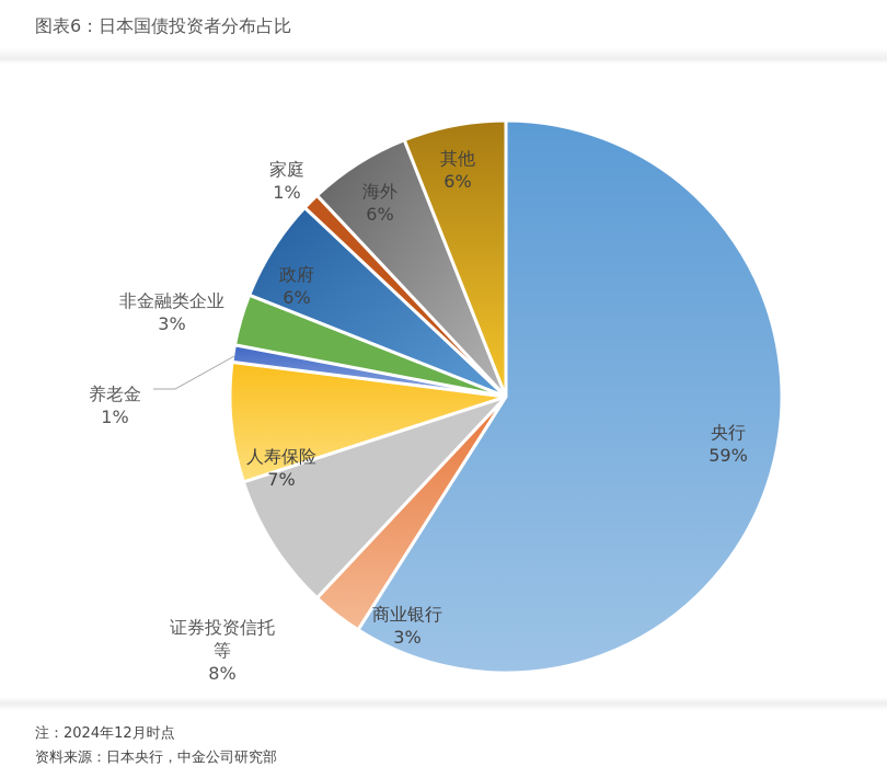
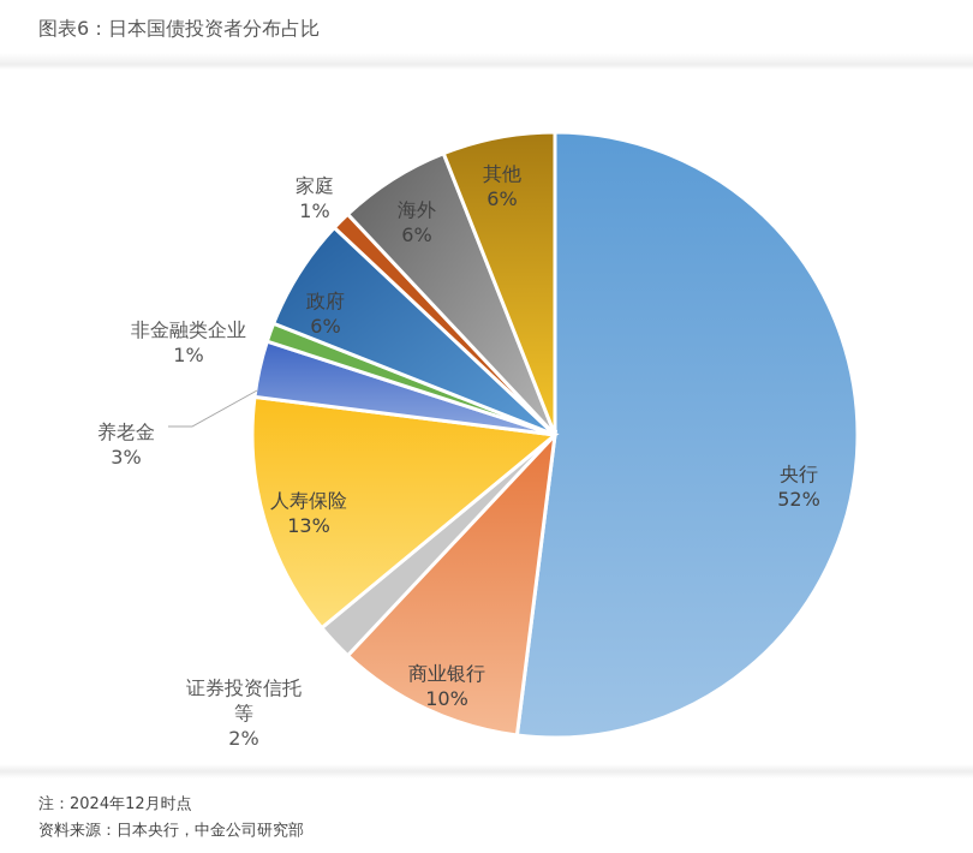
央行: 59% -> 52%
商业银行: 3% -> 10%
证券投资信托等: 8% -> 2%
人寿保险: 7% -> 13%
养老金: 1% -> 3%
非金融类企业: 3% -> 1%
